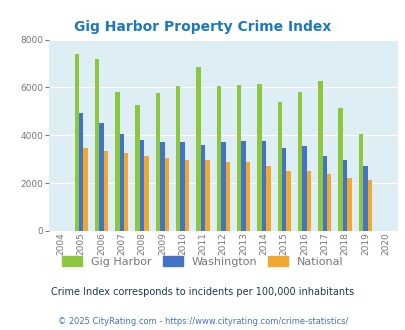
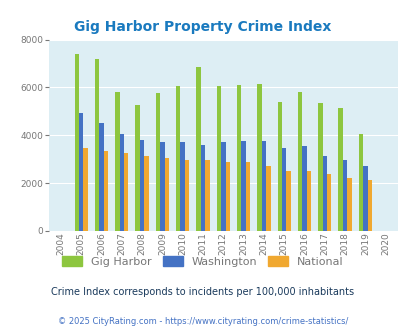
Gig Harbor/2017: 6250 -> 5350
